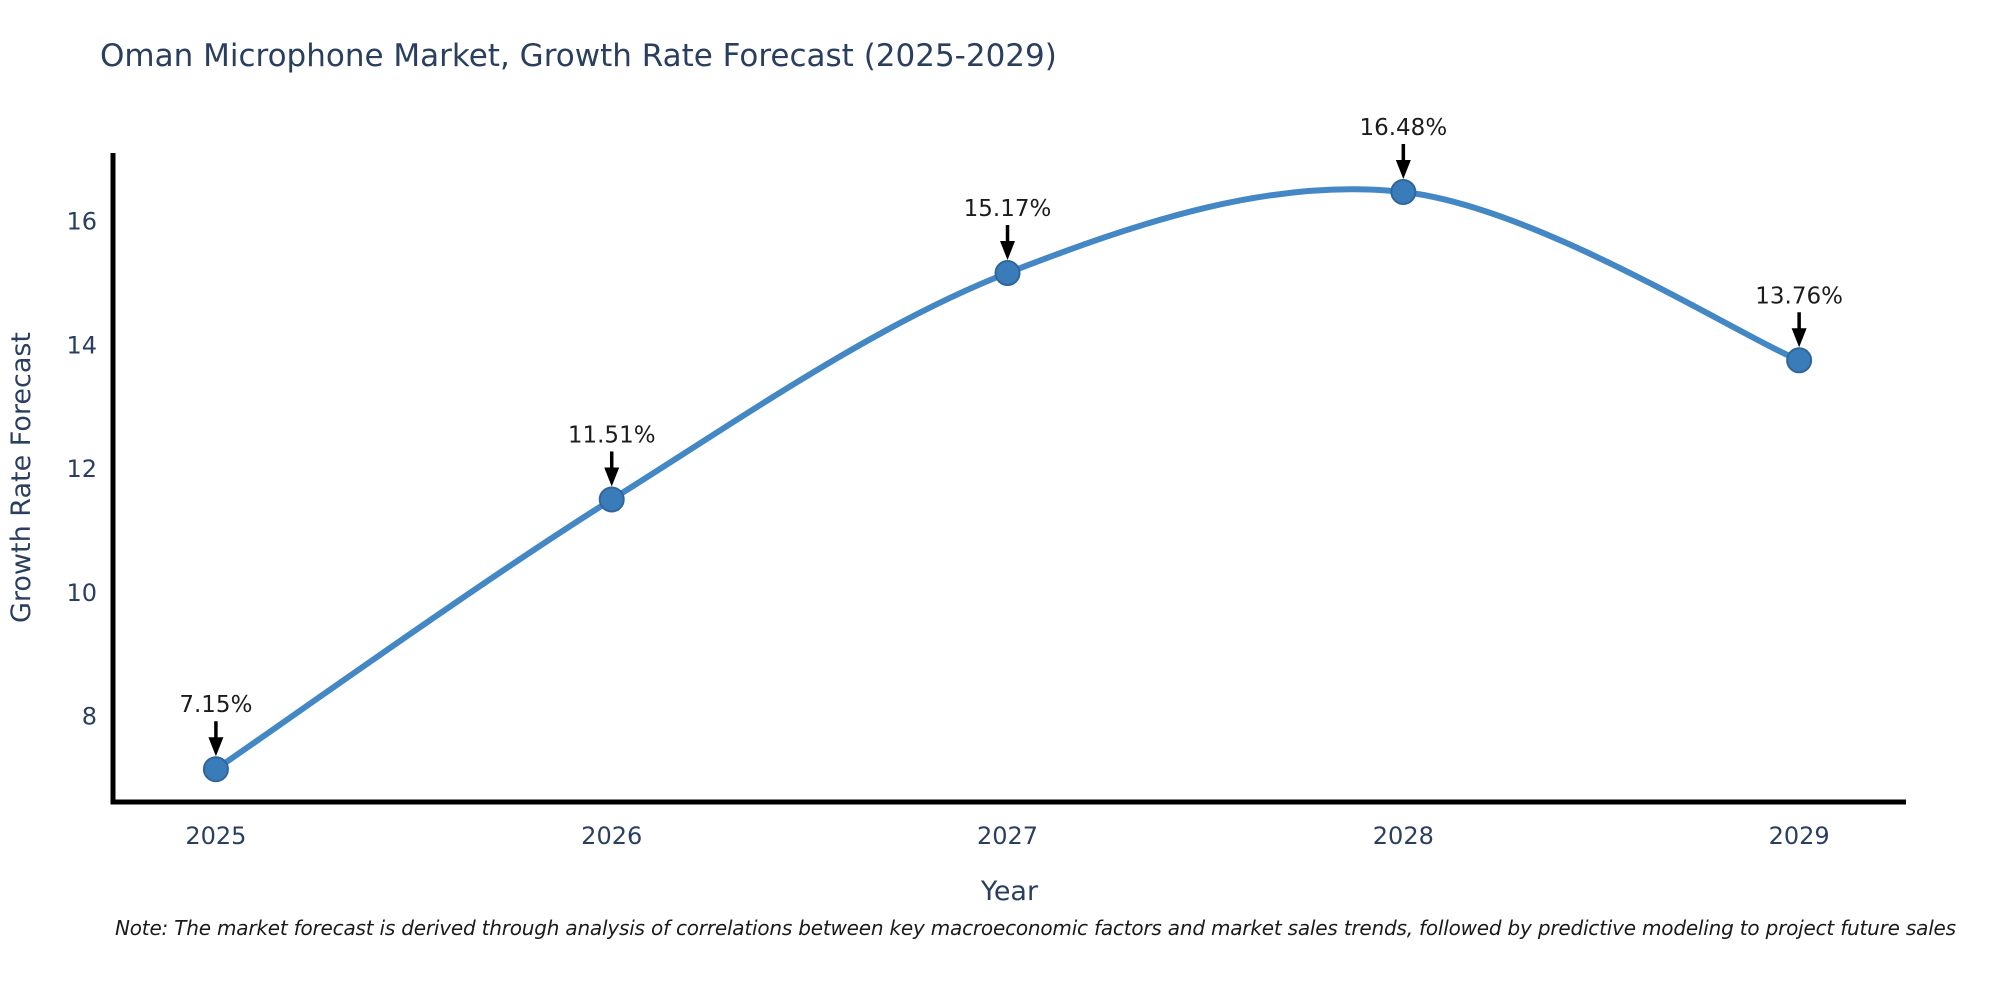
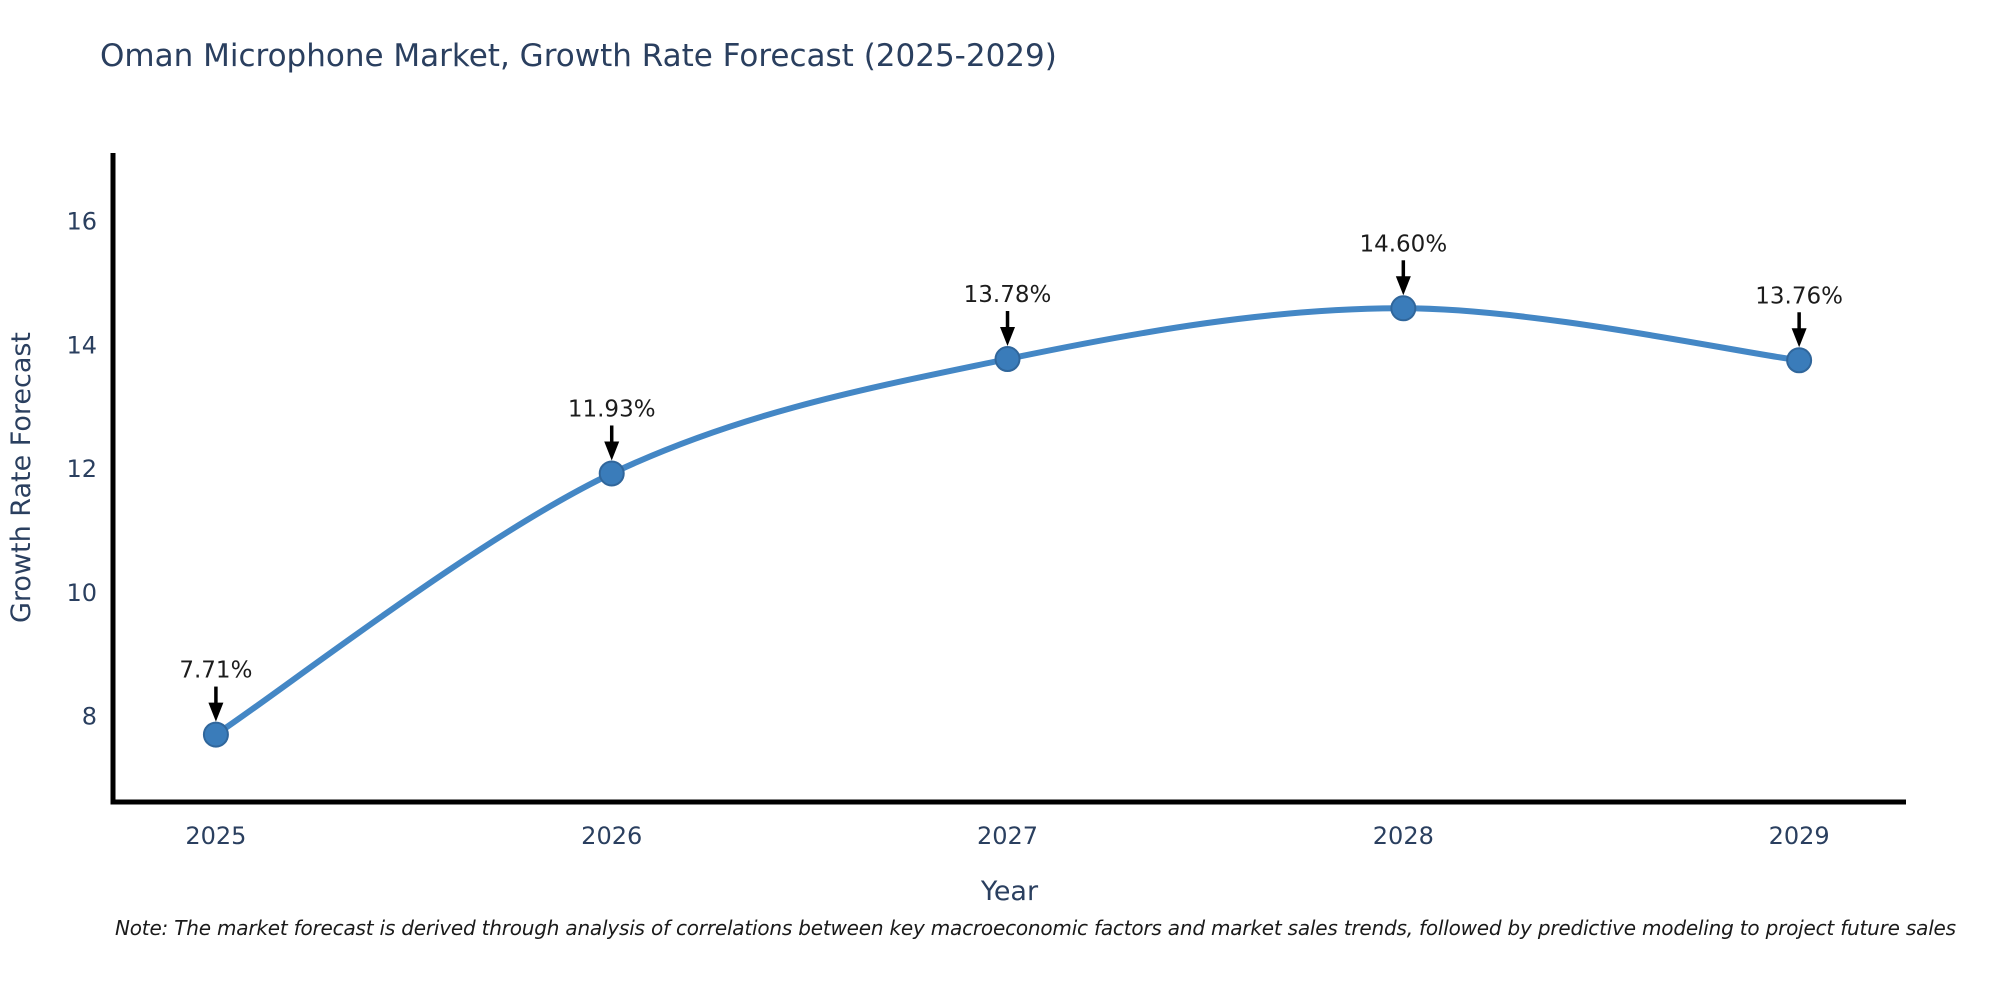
2025: 7.15% -> 7.71%
2026: 11.51% -> 11.93%
2027: 15.17% -> 13.78%
2028: 16.48% -> 14.60%
